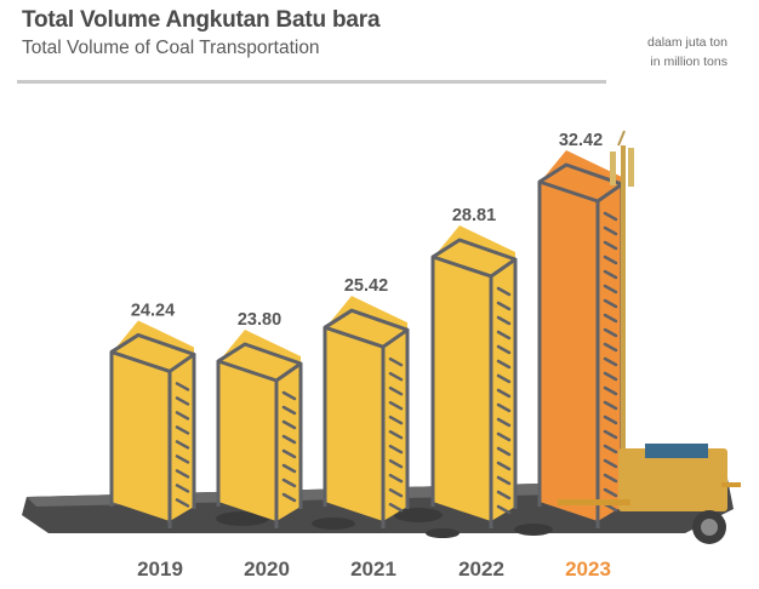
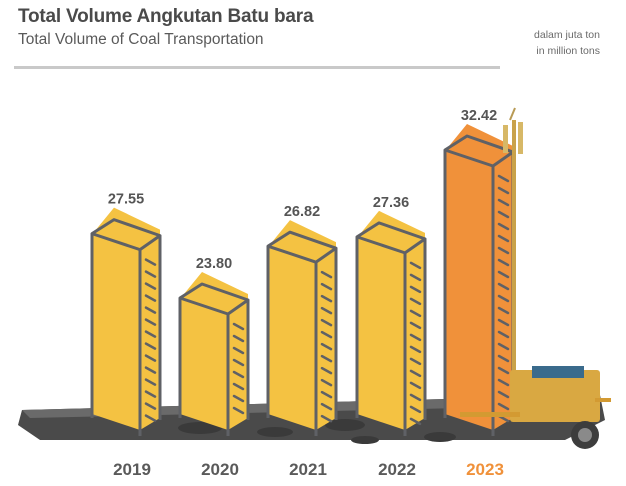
2019: 24.24 -> 27.55
2021: 25.42 -> 26.82
2022: 28.81 -> 27.36
